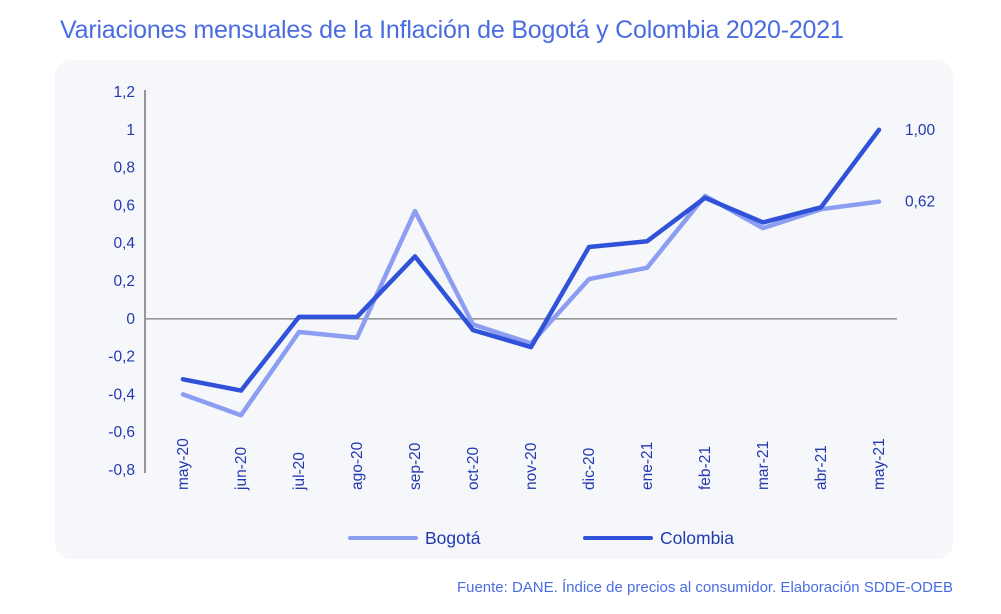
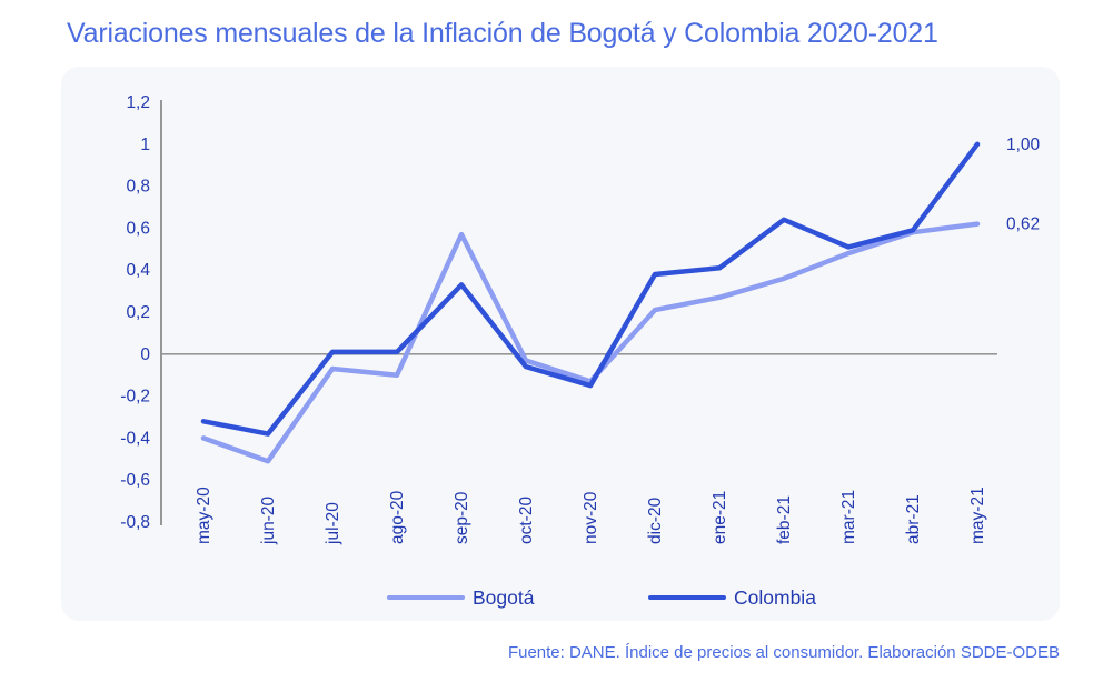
Bogotá/feb-21: 0,65 -> 0,36
